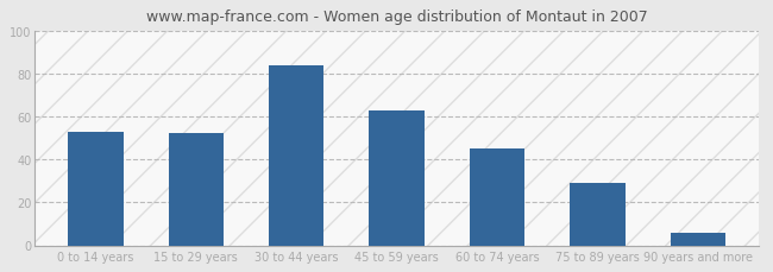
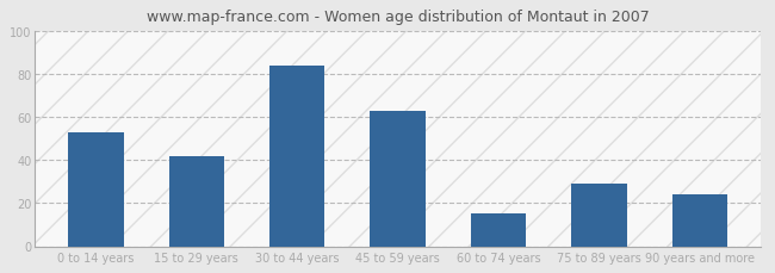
15 to 29 years: 52 -> 42
60 to 74 years: 45 -> 15
90 years and more: 6 -> 24
